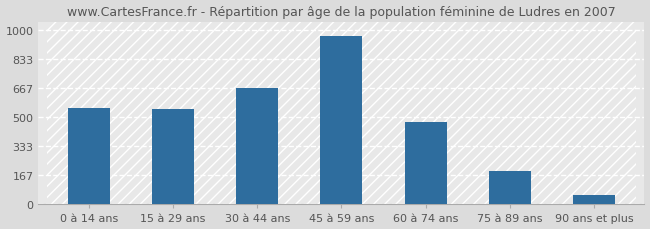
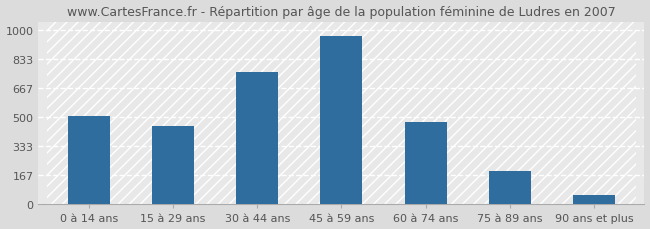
0 à 14 ans: 560 -> 510
15 à 29 ans: 540 -> 450
30 à 44 ans: 670 -> 760
